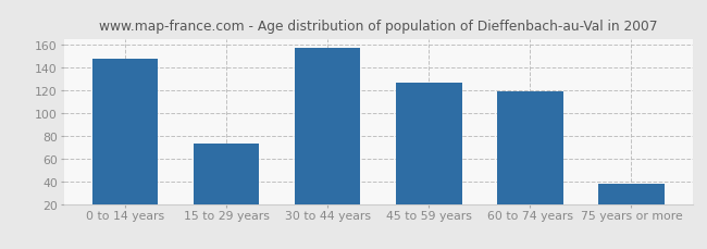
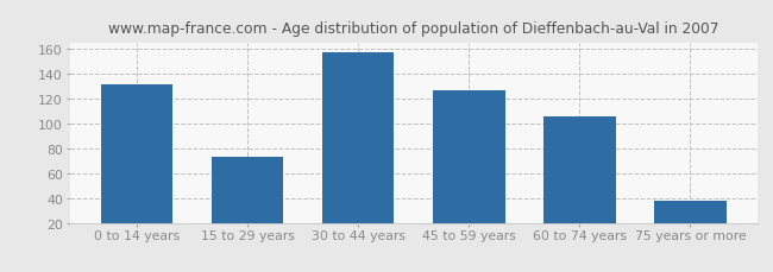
0 to 14 years: 148 -> 131
60 to 74 years: 119 -> 106
